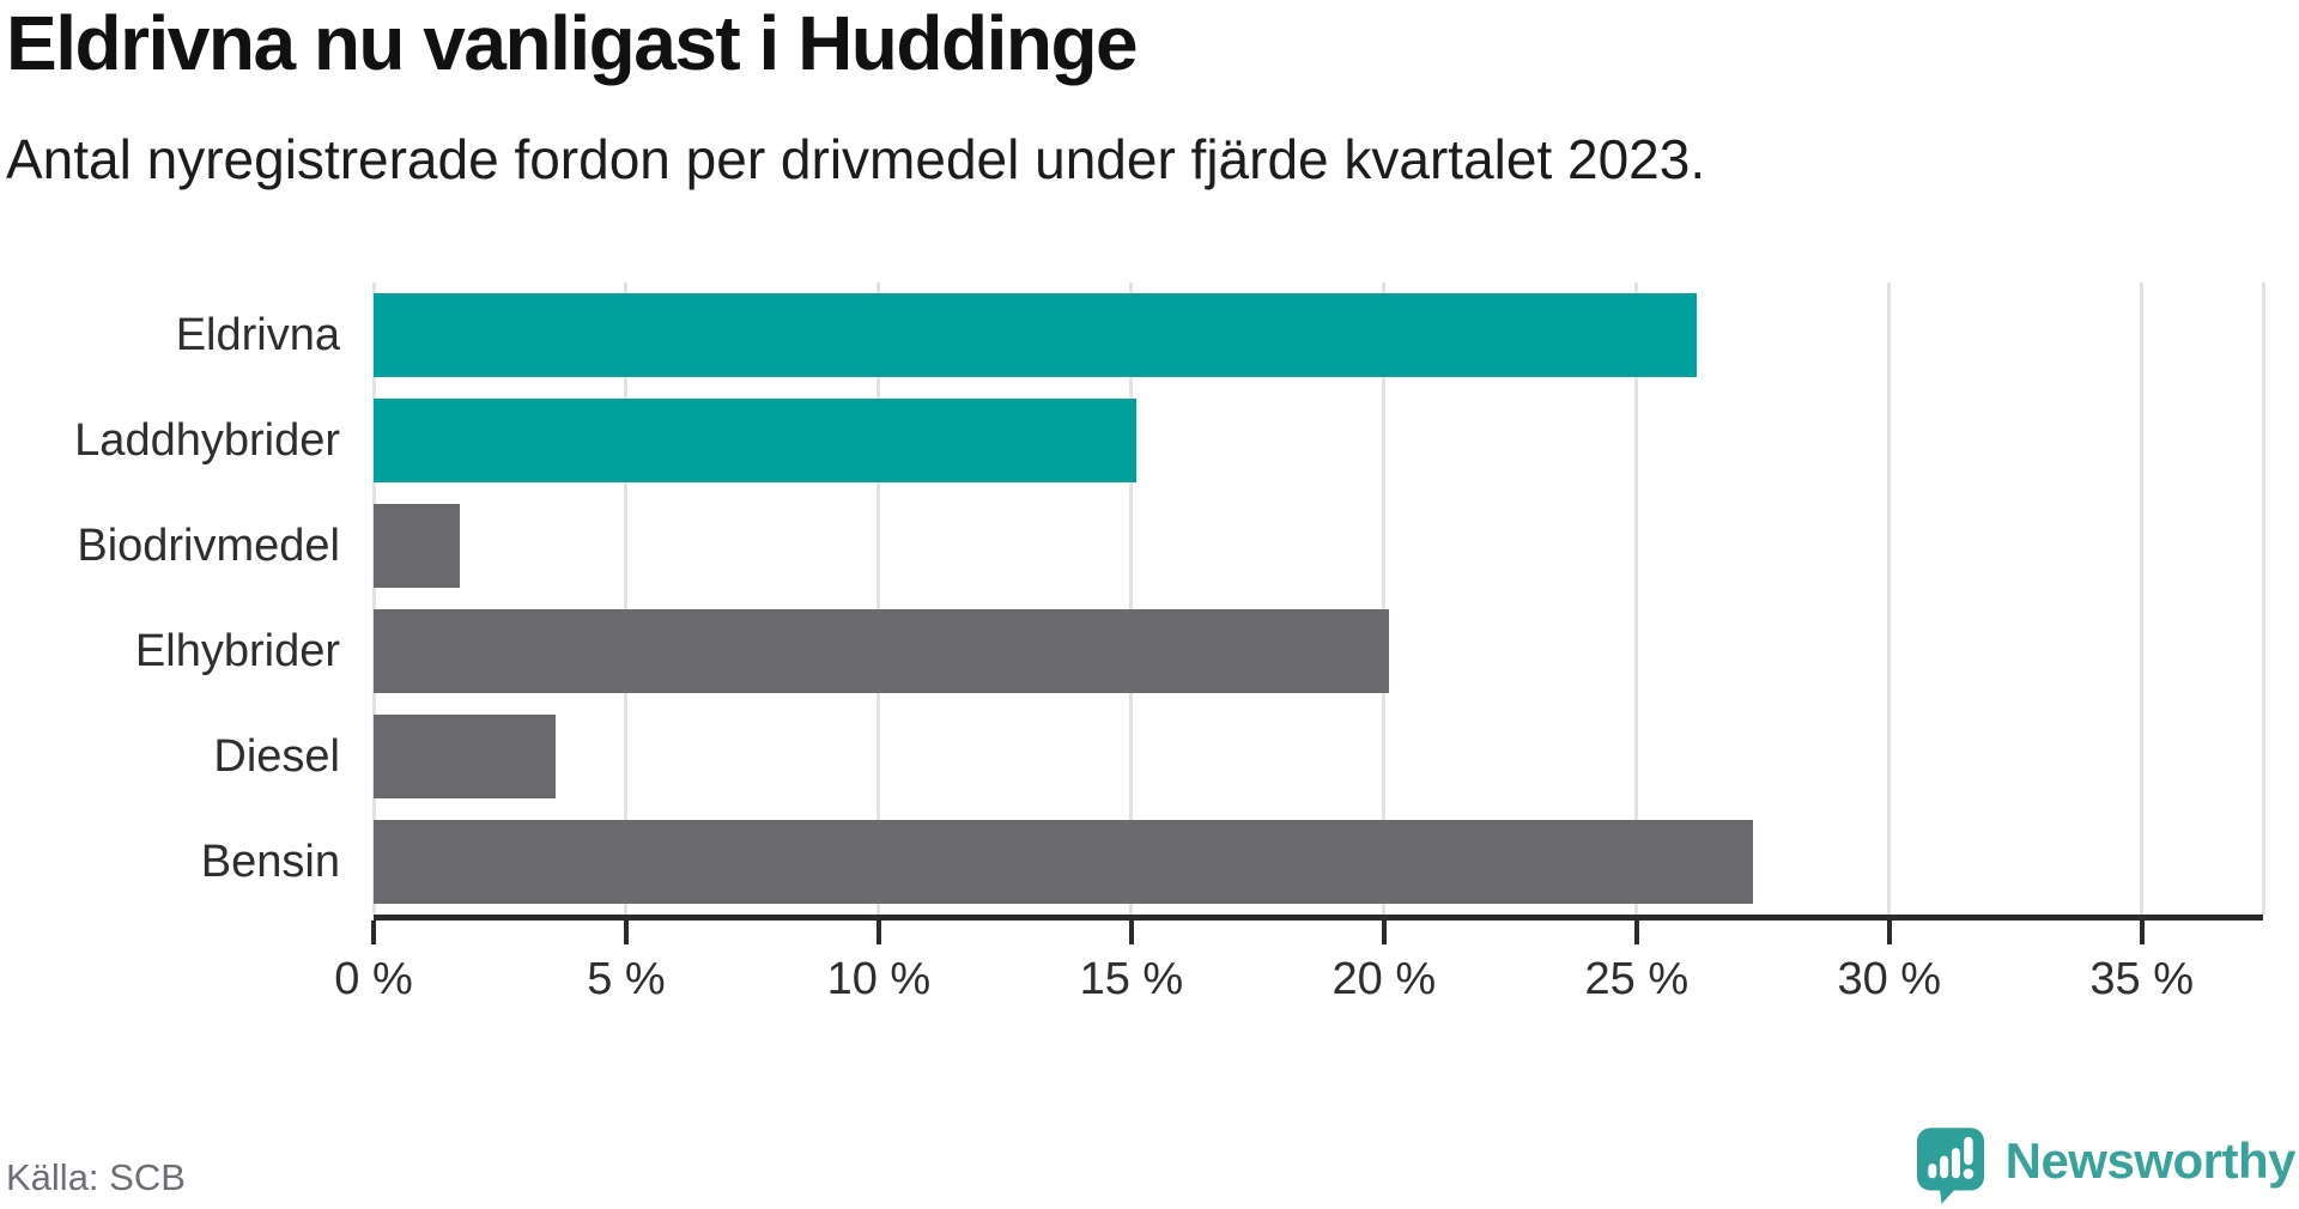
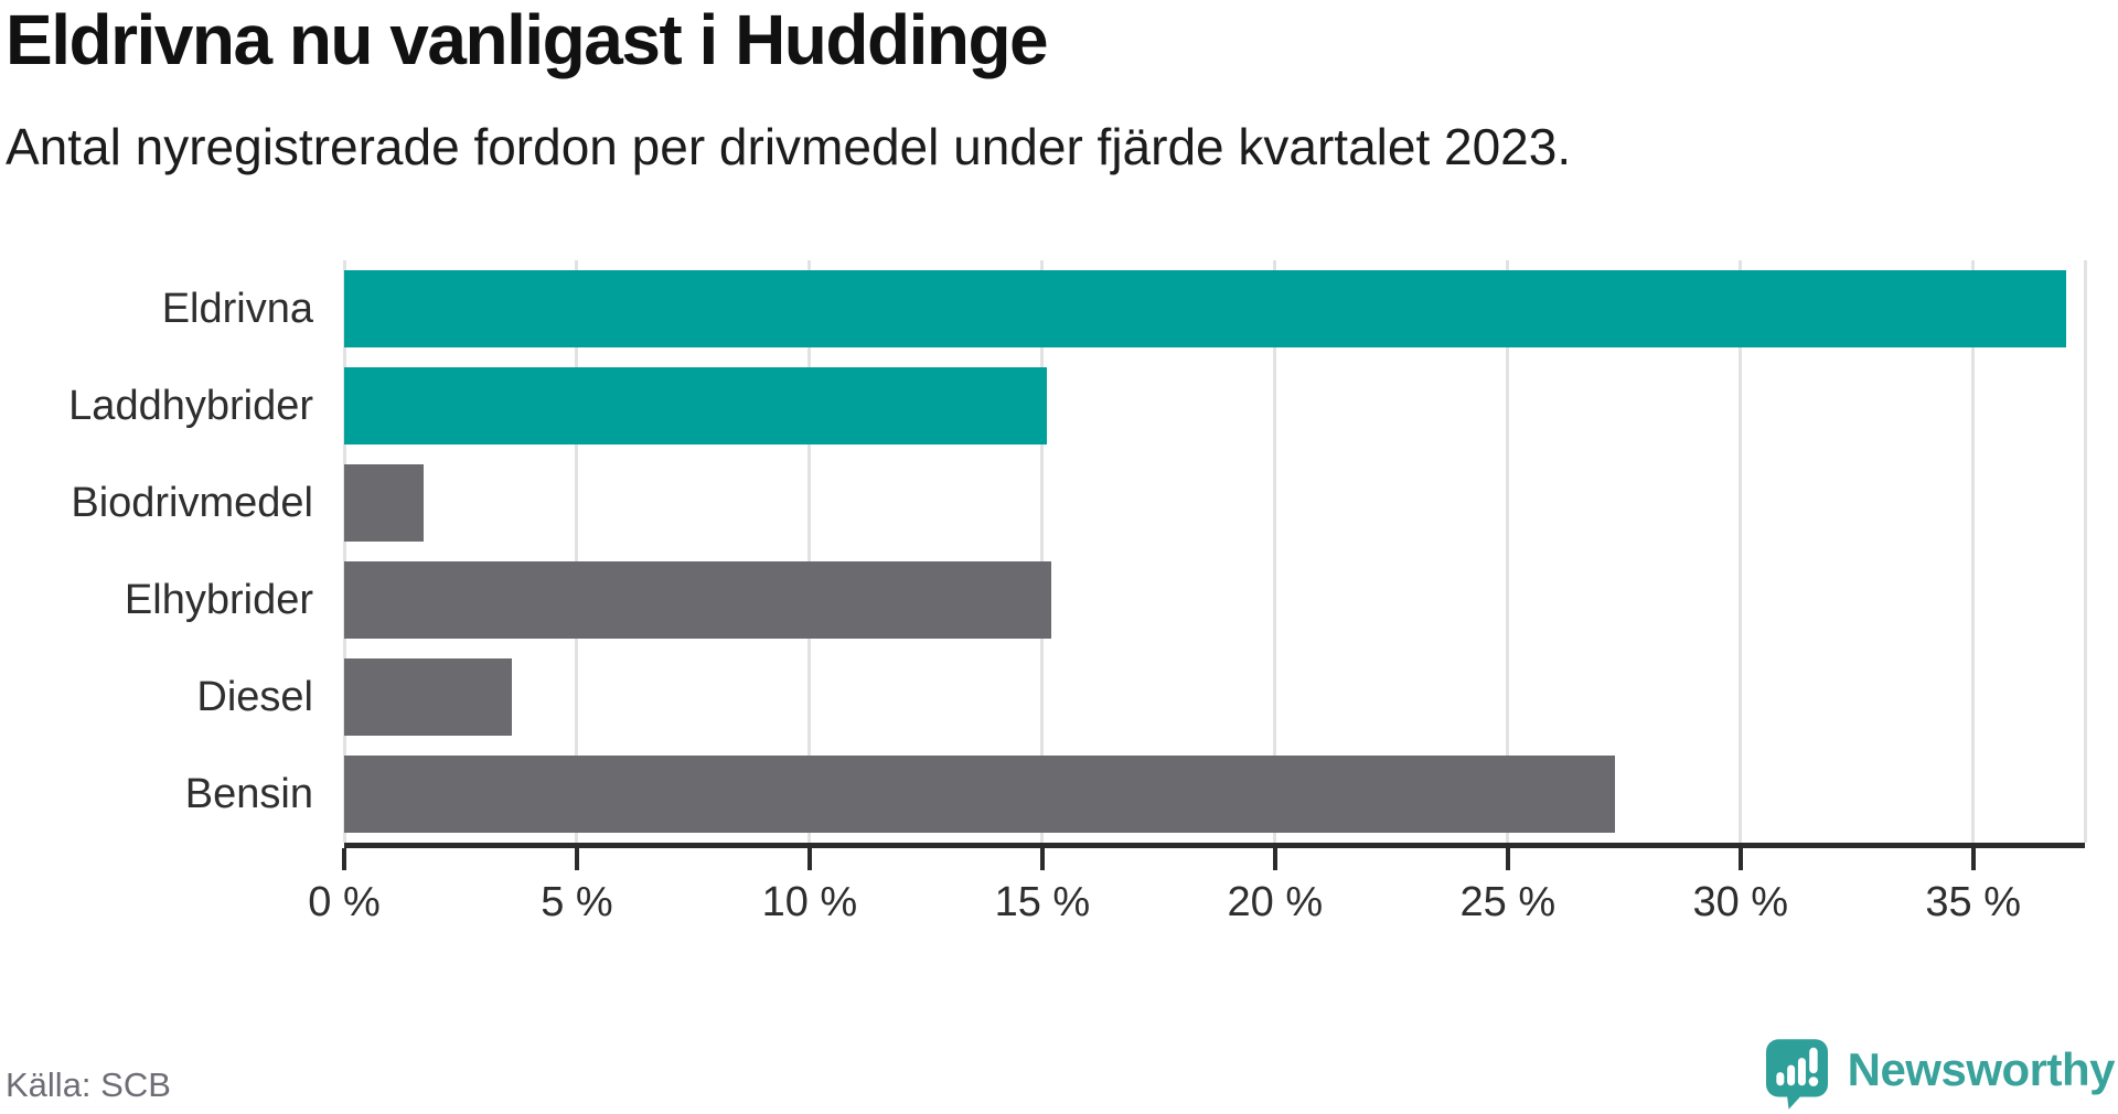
Eldrivna: 26.2% -> 37.0%
Elhybrider: 20.1% -> 15.2%
